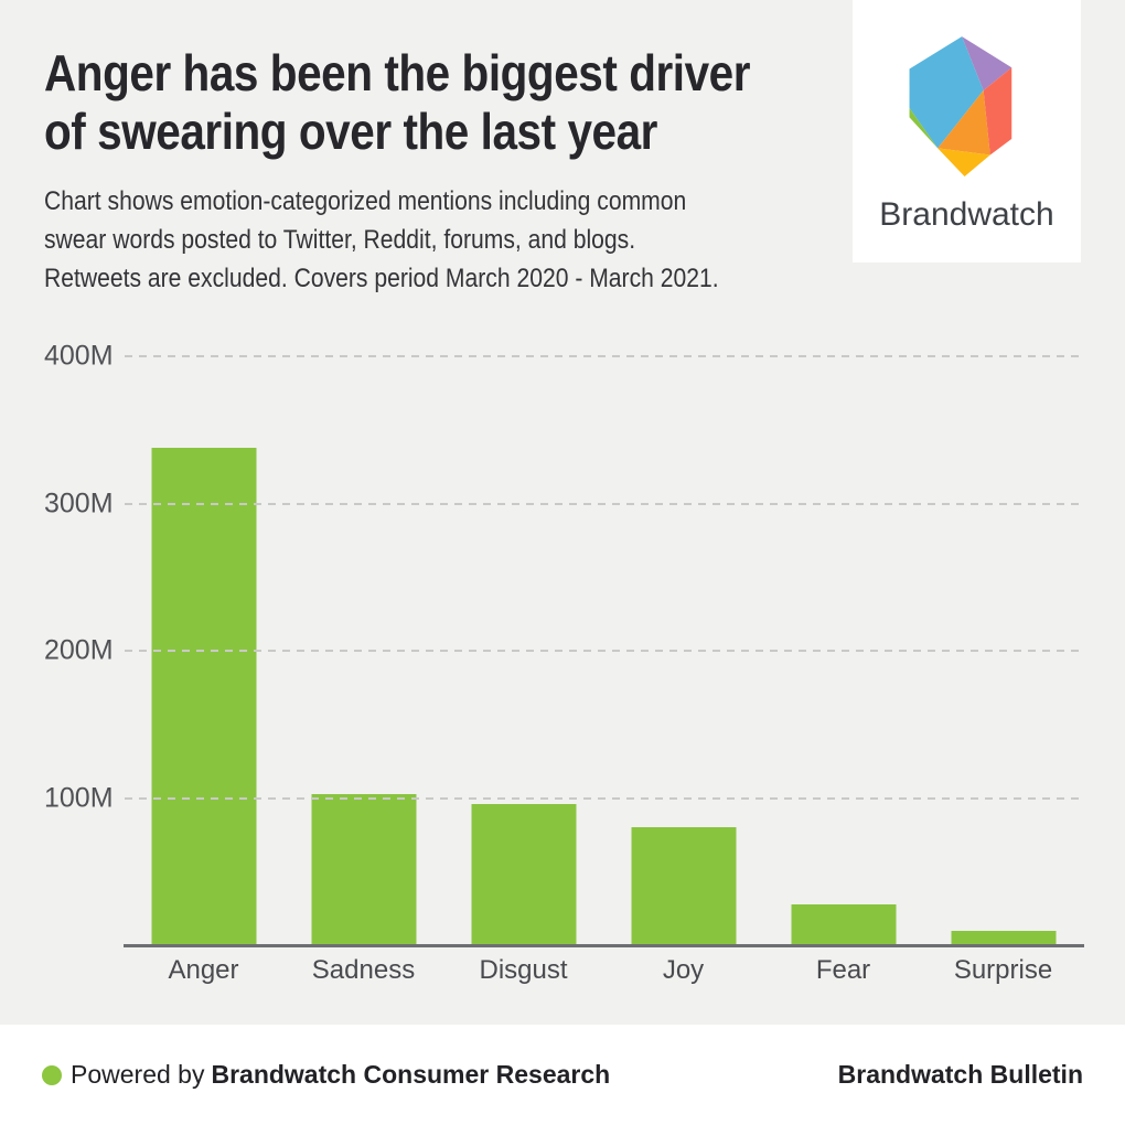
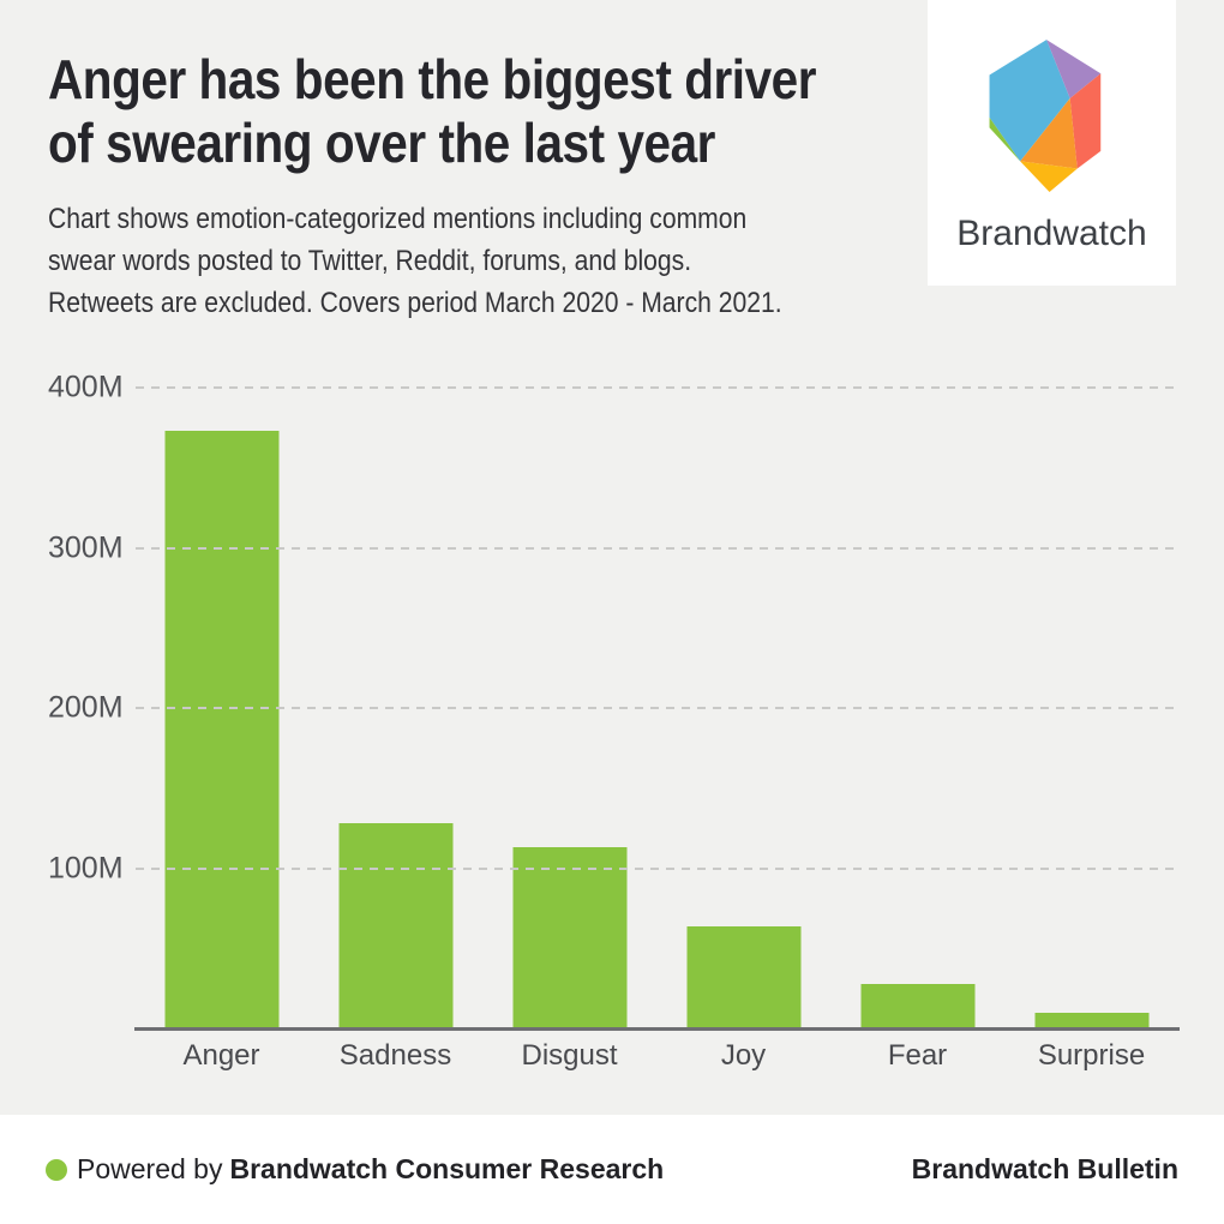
Anger: 338M -> 373M
Sadness: 103M -> 128M
Disgust: 96M -> 113M
Joy: 80M -> 64M
